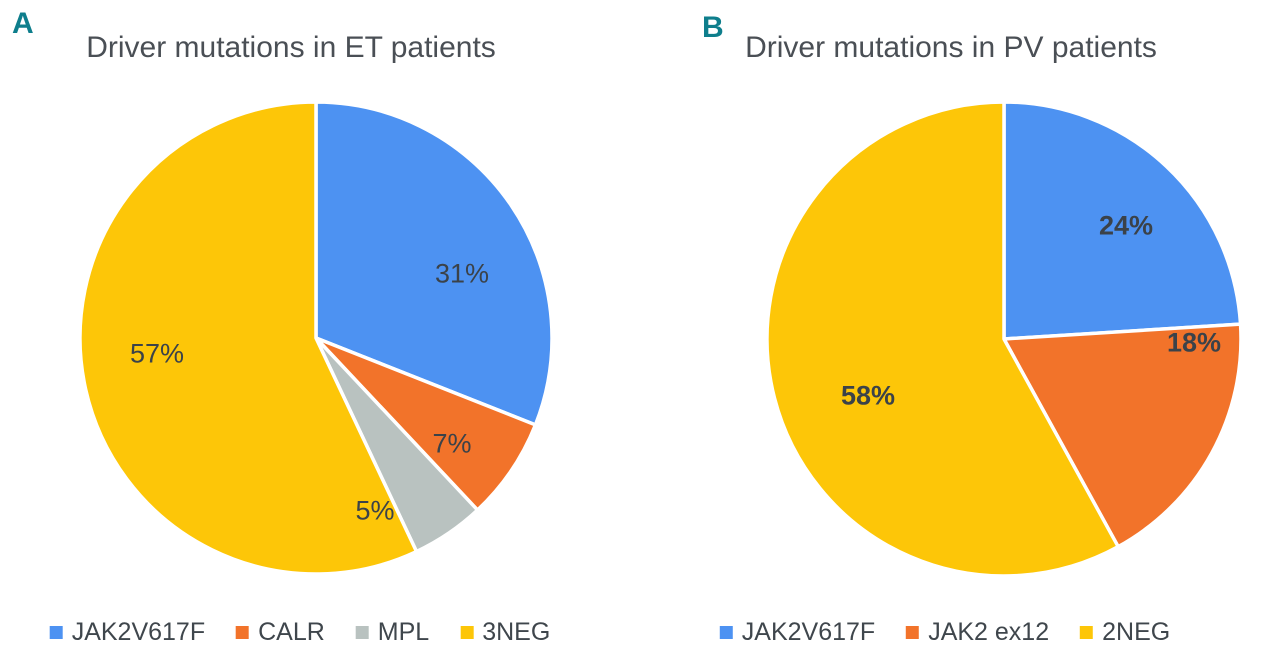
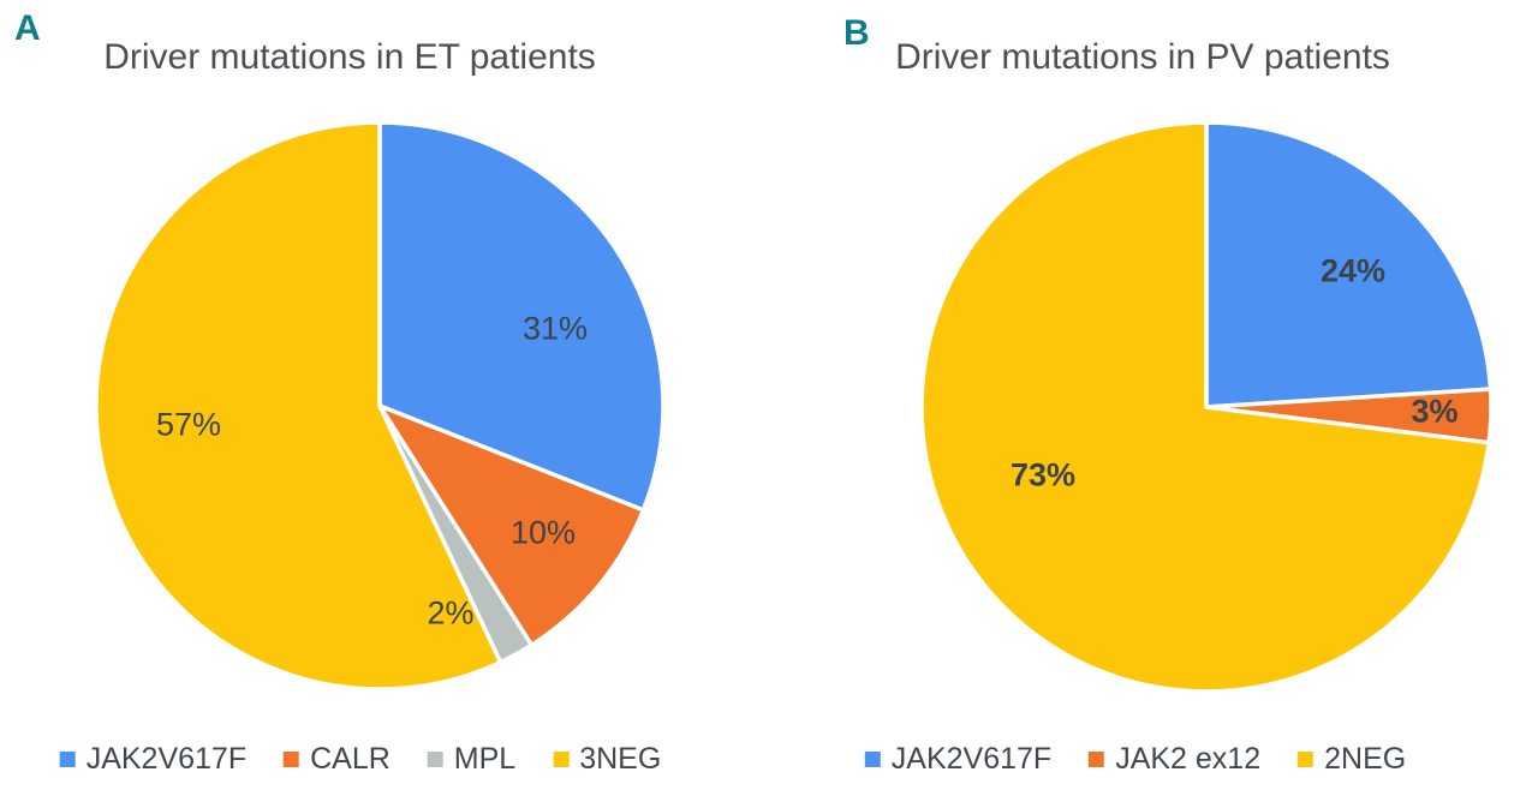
Driver mutations in ET patients/CALR: 7% -> 10%
Driver mutations in ET patients/MPL: 5% -> 2%
Driver mutations in PV patients/JAK2 ex12: 18% -> 3%
Driver mutations in PV patients/2NEG: 58% -> 73%
